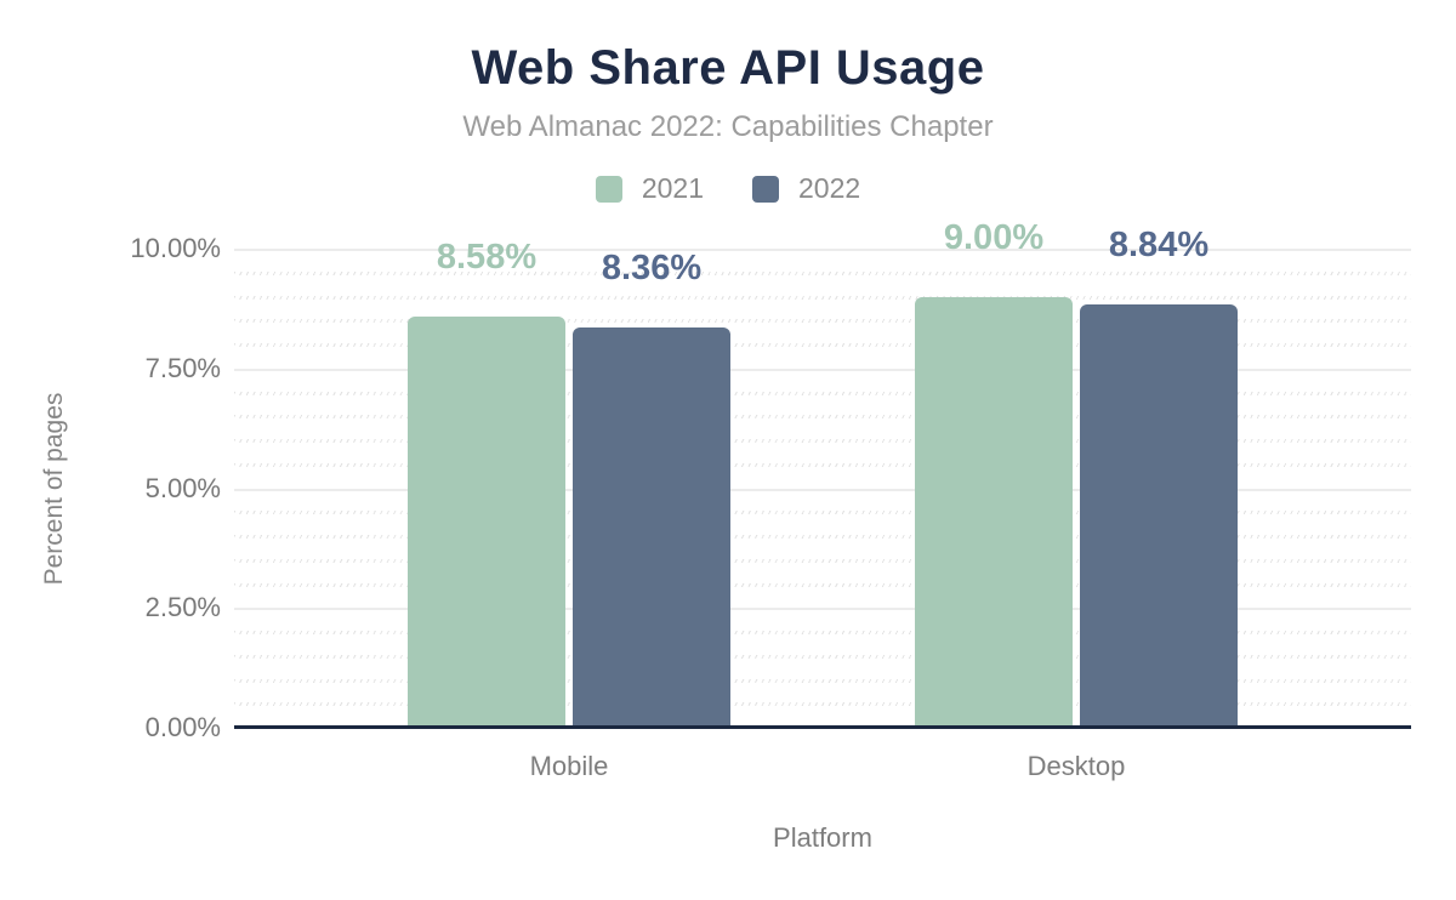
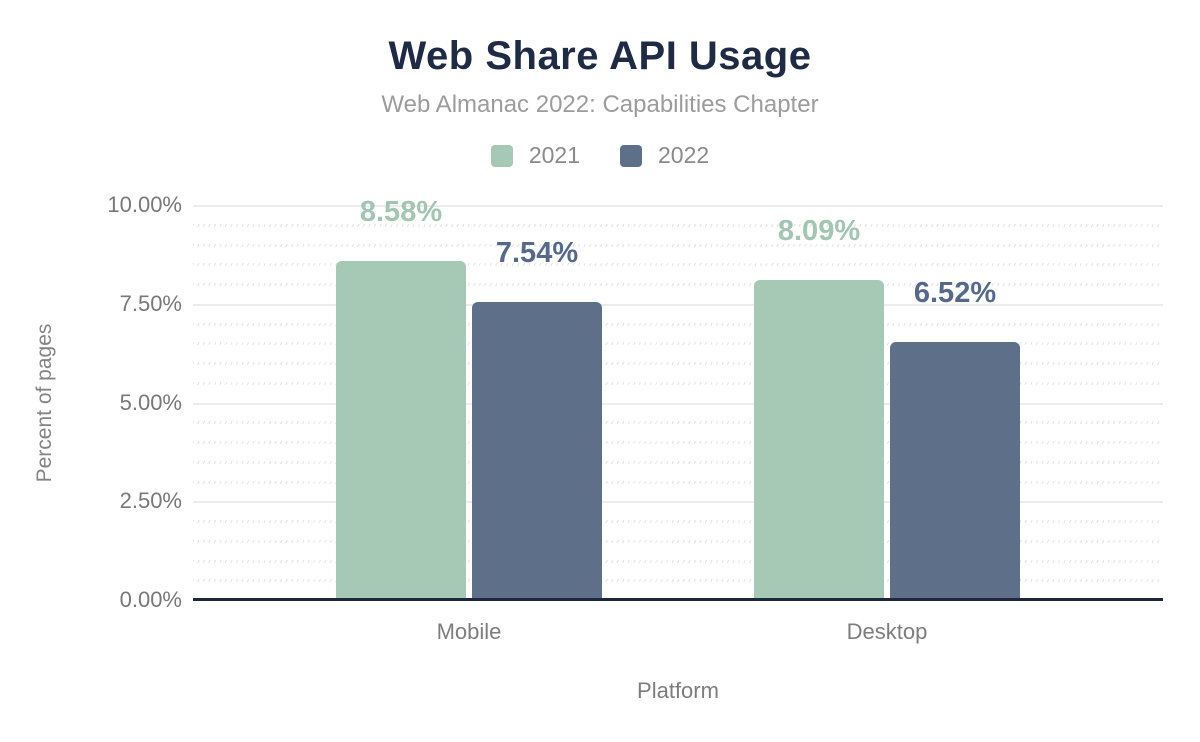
2022/Mobile: 8.36% -> 7.54%
2021/Desktop: 9.00% -> 8.09%
2022/Desktop: 8.84% -> 6.52%
